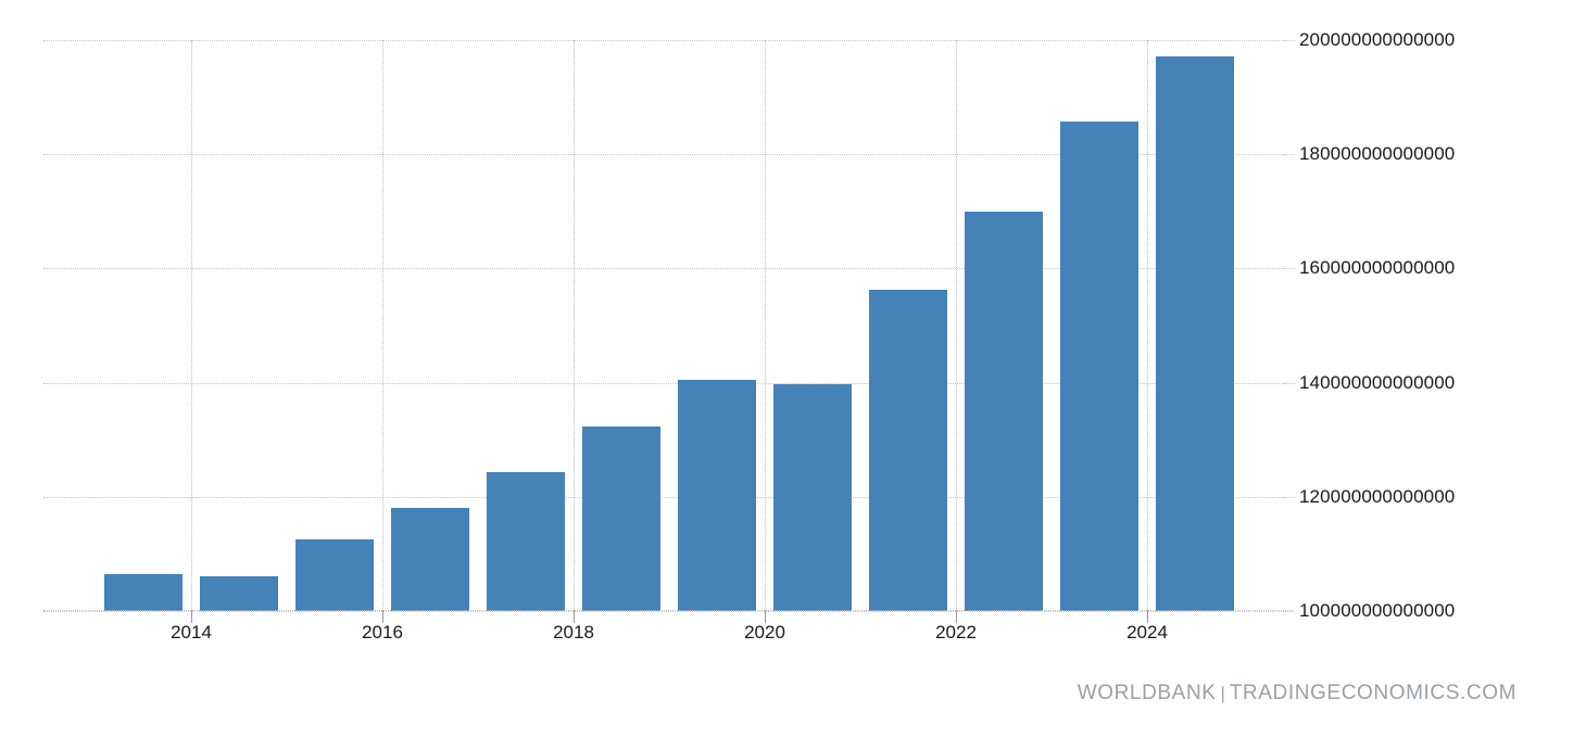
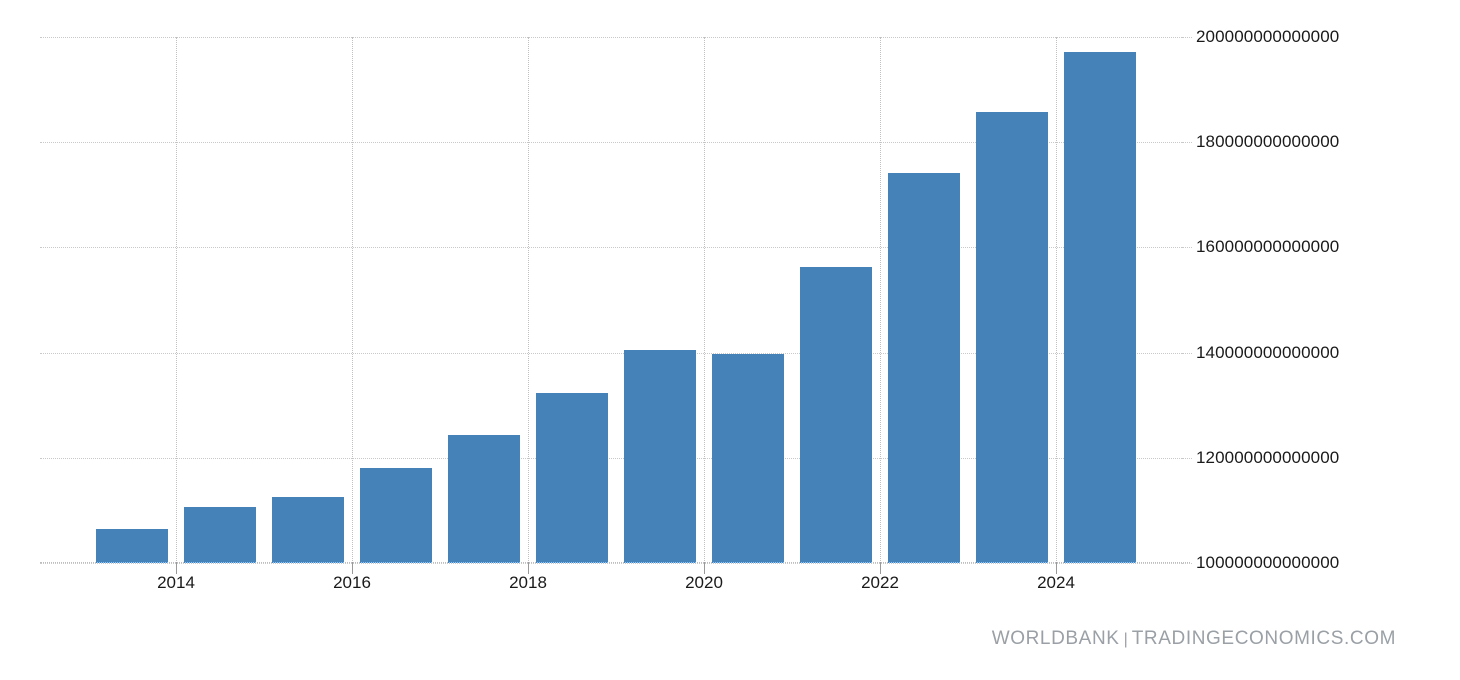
2014: 106000000000000 -> 111000000000000
2022: 170000000000000 -> 174000000000000
